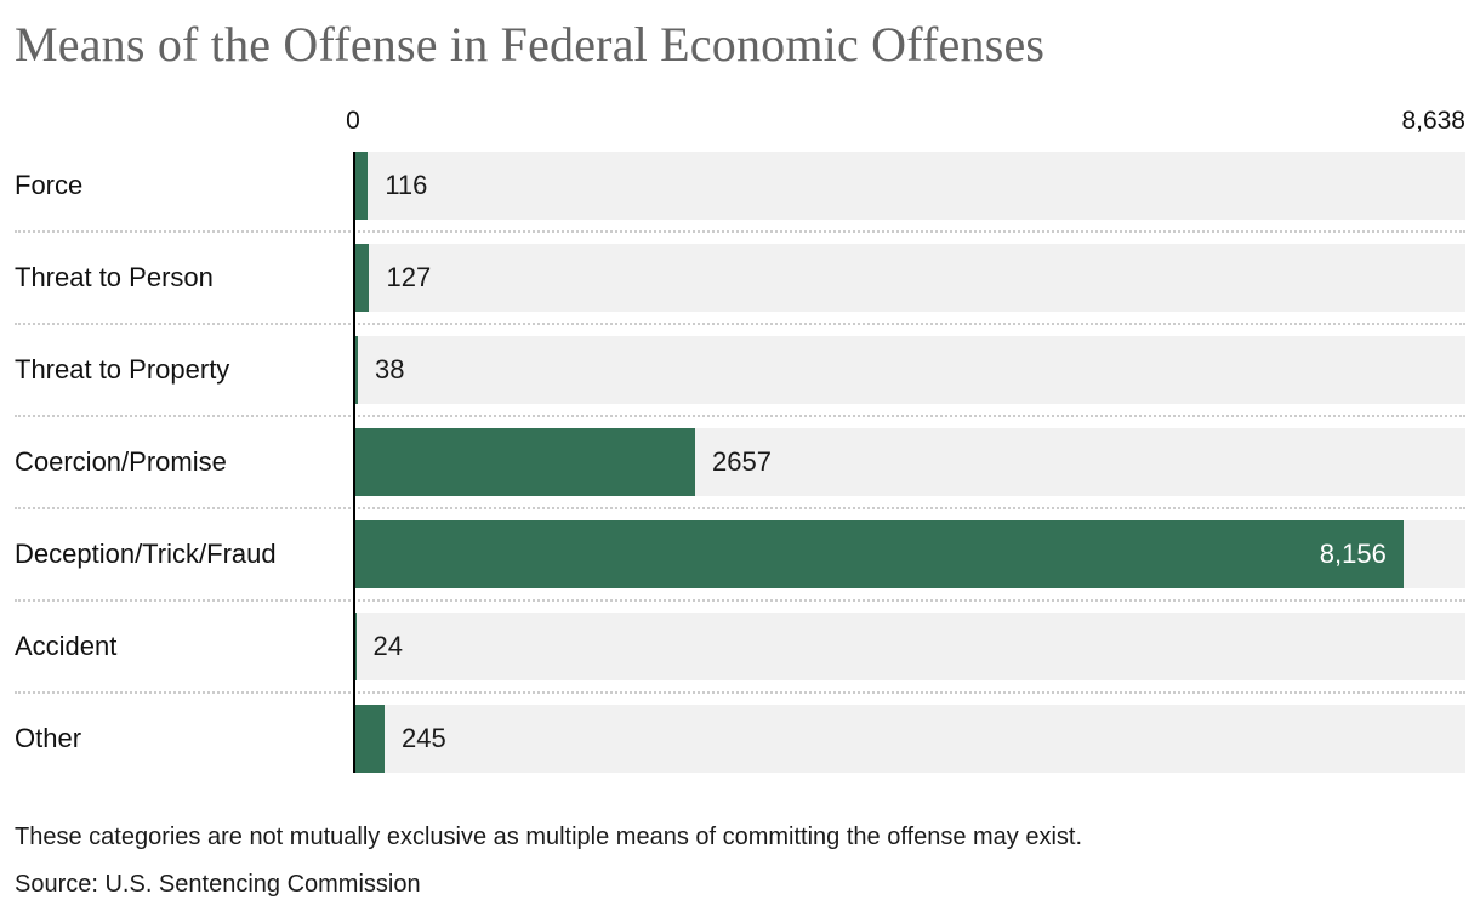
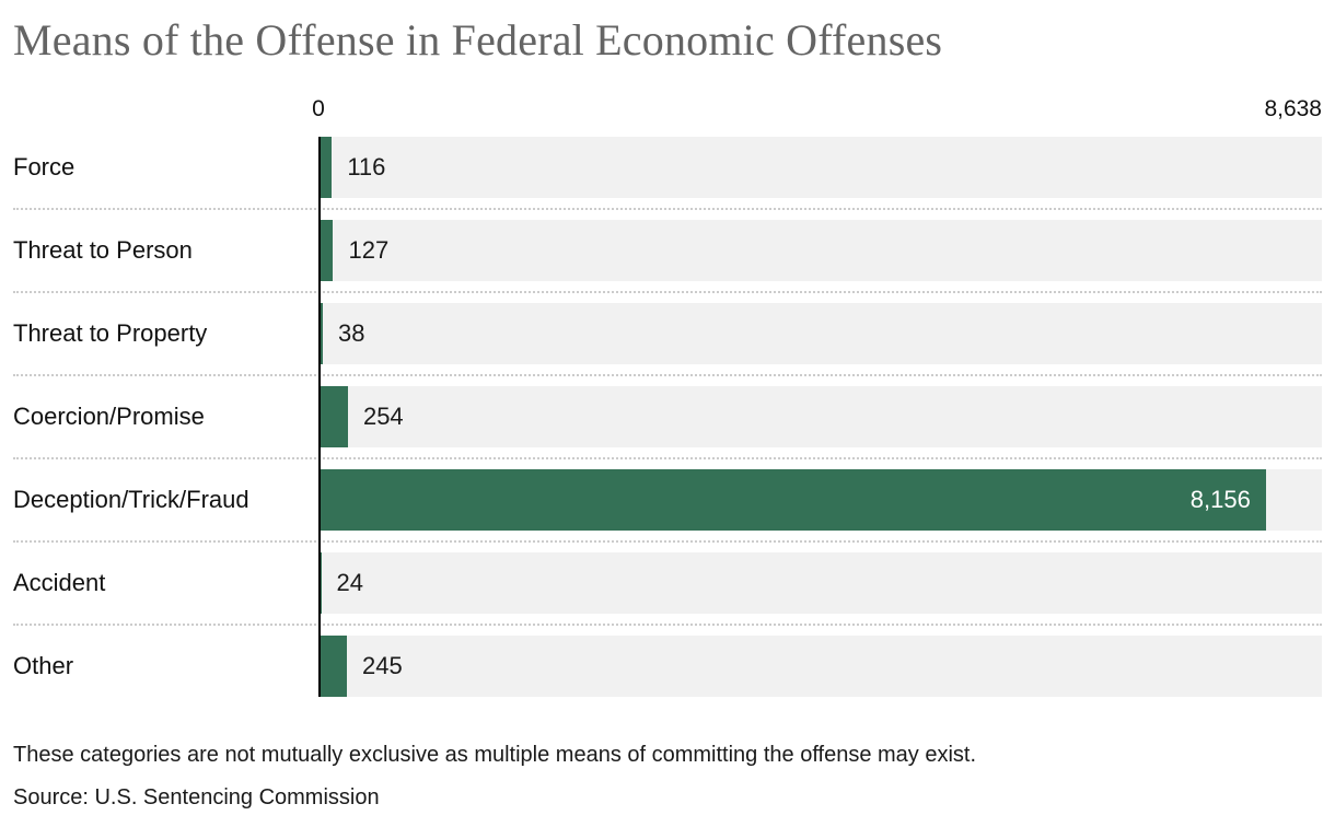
Coercion/Promise: 2657 -> 254
